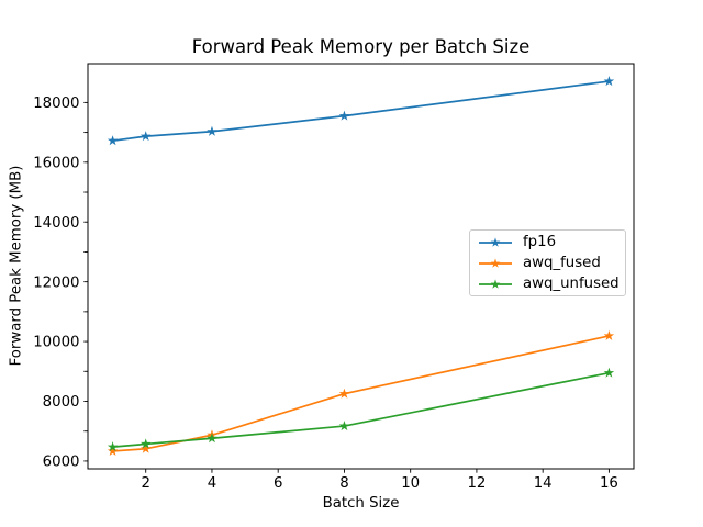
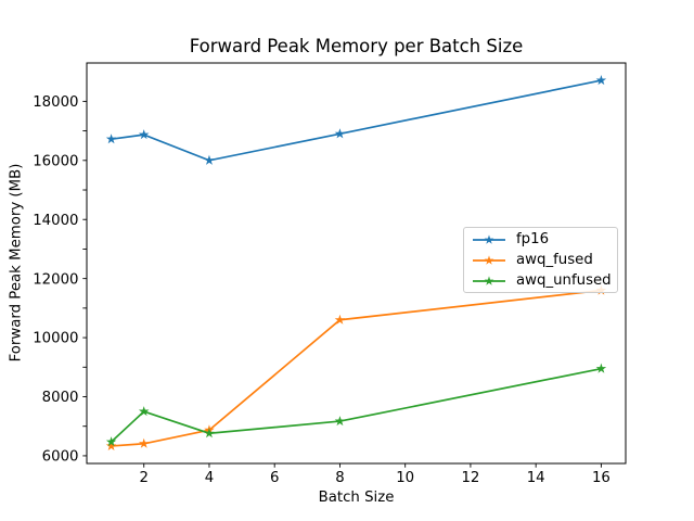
awq_unfused/2: 6600 -> 7500
fp16/4: 17000 -> 16000
fp16/8: 17600 -> 16900
awq_fused/8: 8200 -> 10600
awq_fused/16: 10200 -> 11600
